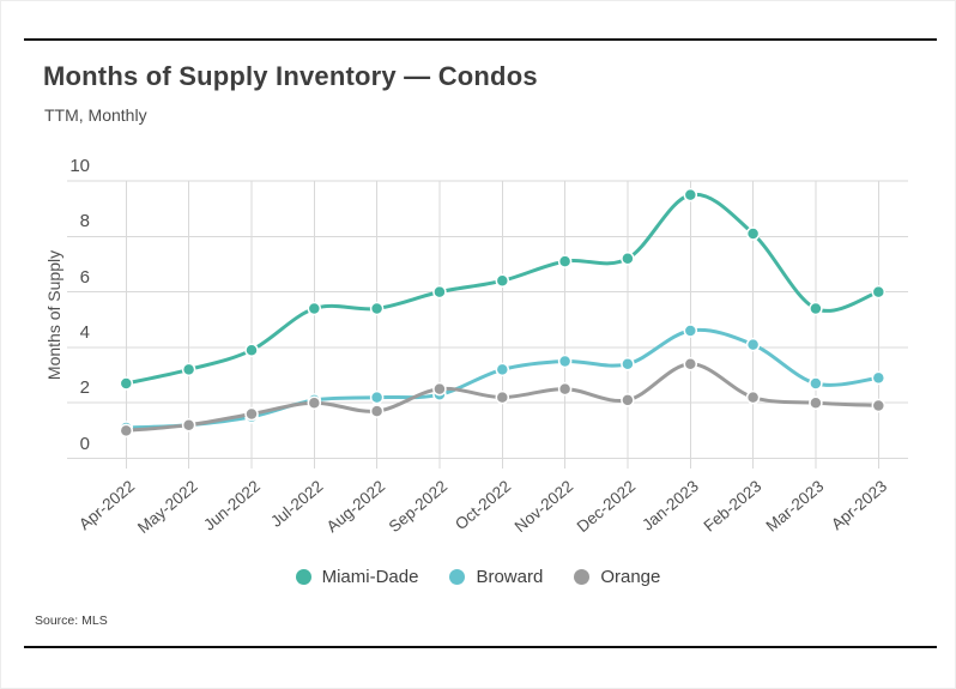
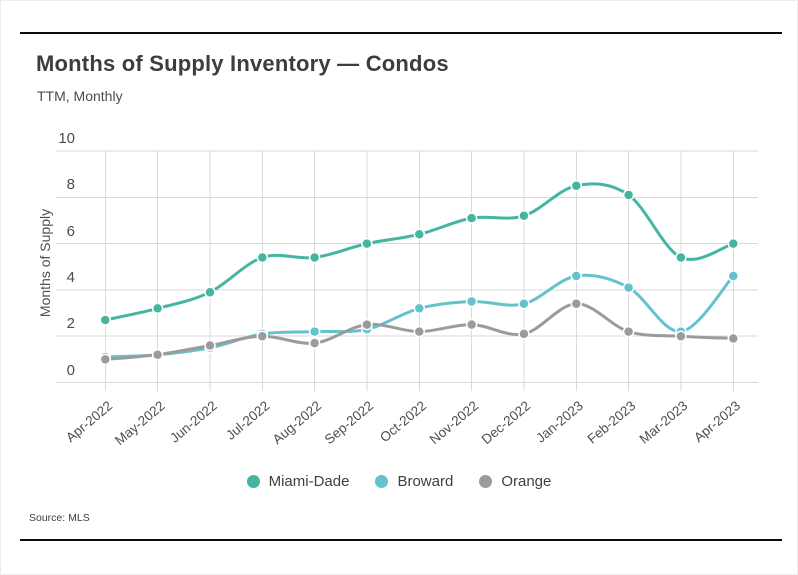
Miami-Dade/Jan-2023: 9.5 -> 8.5
Broward/Mar-2023: 2.7 -> 2.2
Broward/Apr-2023: 2.9 -> 4.6
